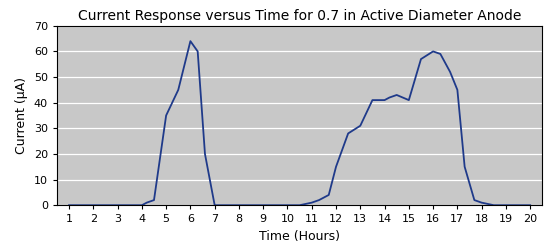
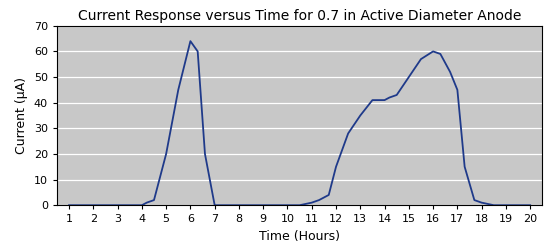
5: 35 -> 20
13: 31 -> 35
15: 41 -> 50
